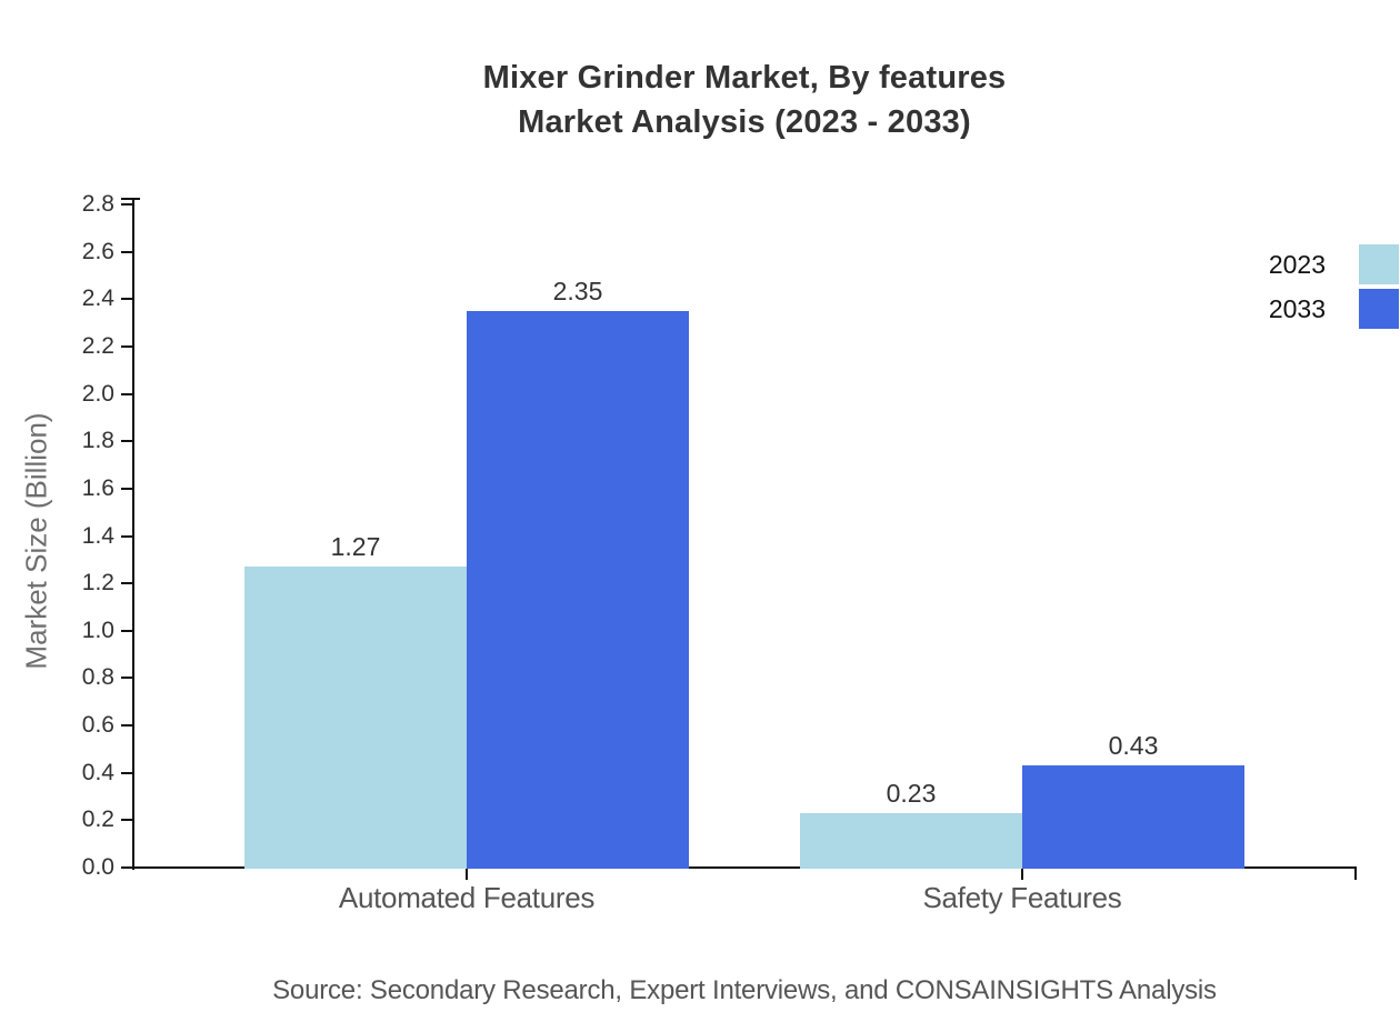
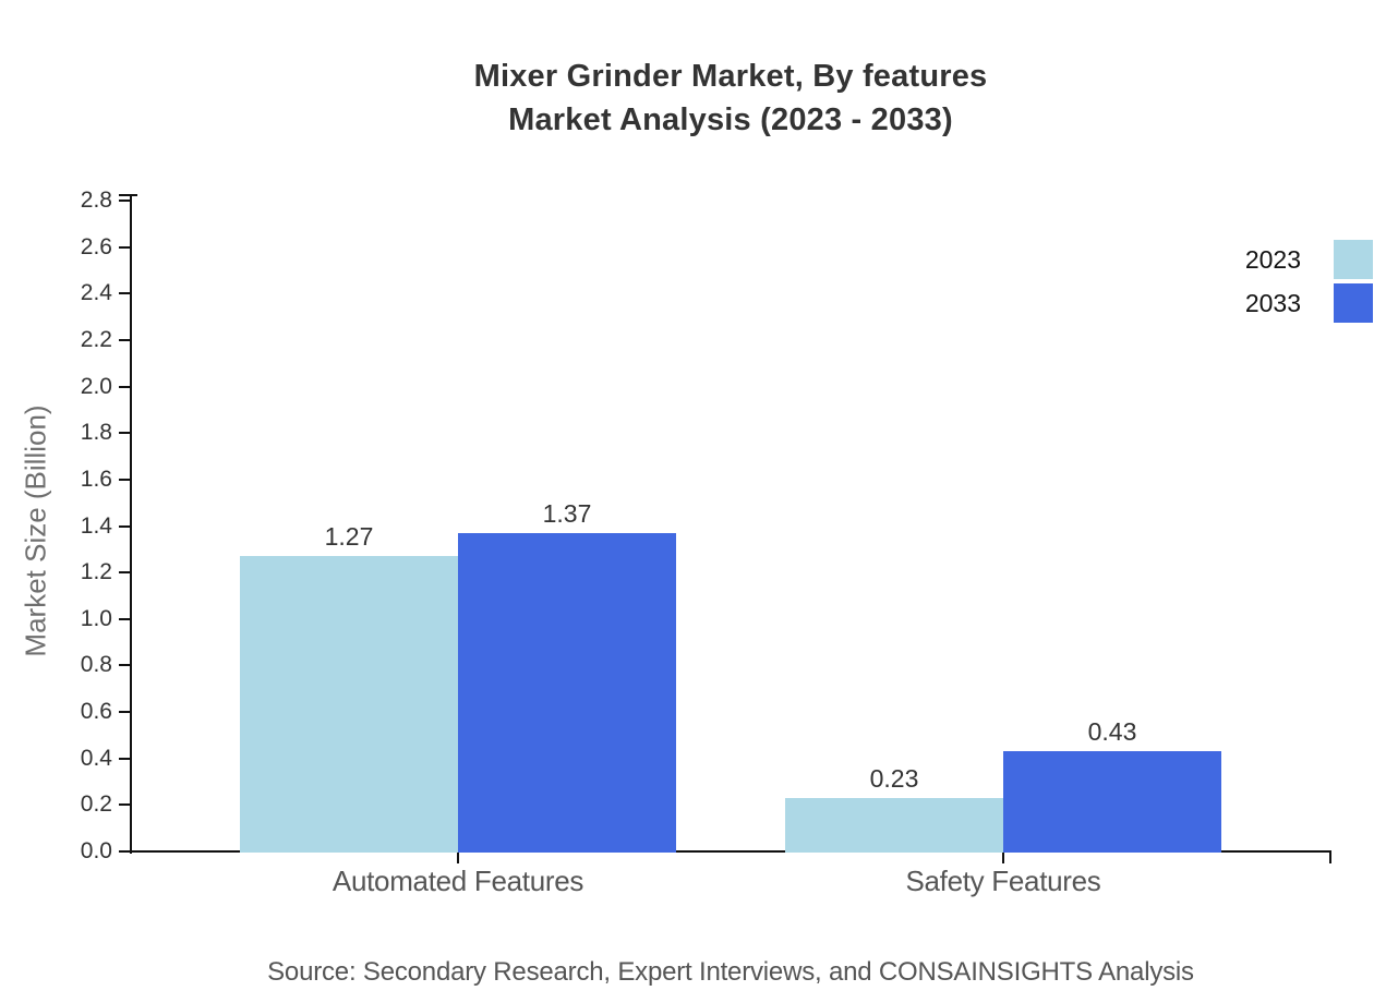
2033/Automated Features: 2.35 -> 1.37
